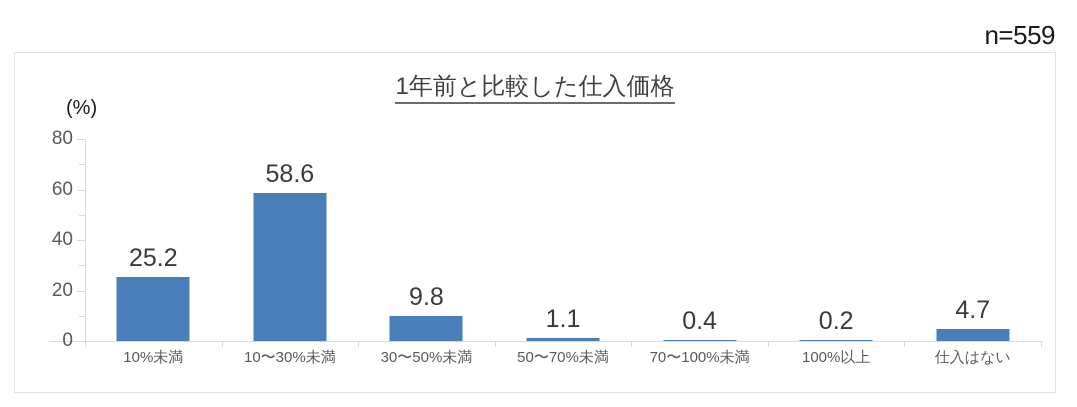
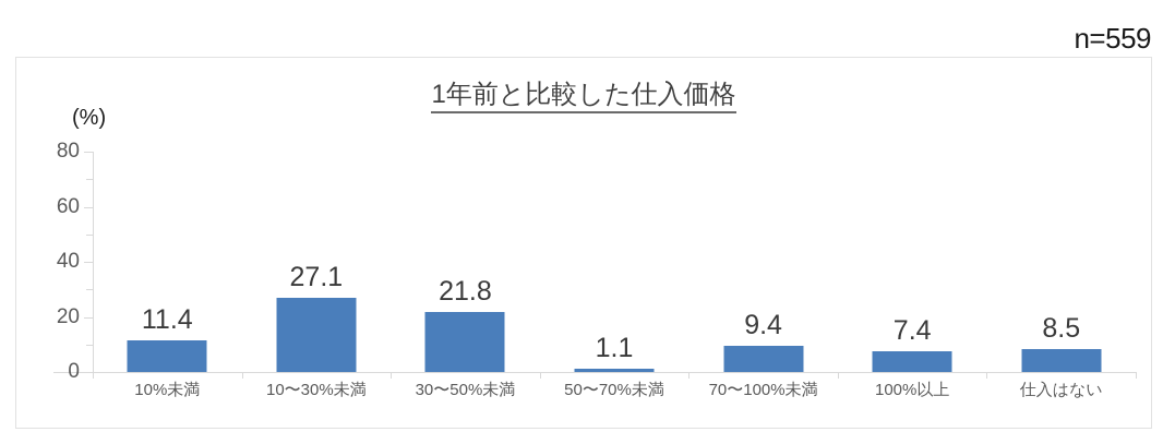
10%未満: 25.2 -> 11.4
10〜30%未満: 58.6 -> 27.1
30〜50%未満: 9.8 -> 21.8
70〜100%未満: 0.4 -> 9.4
100%以上: 0.2 -> 7.4
仕入はない: 4.7 -> 8.5
